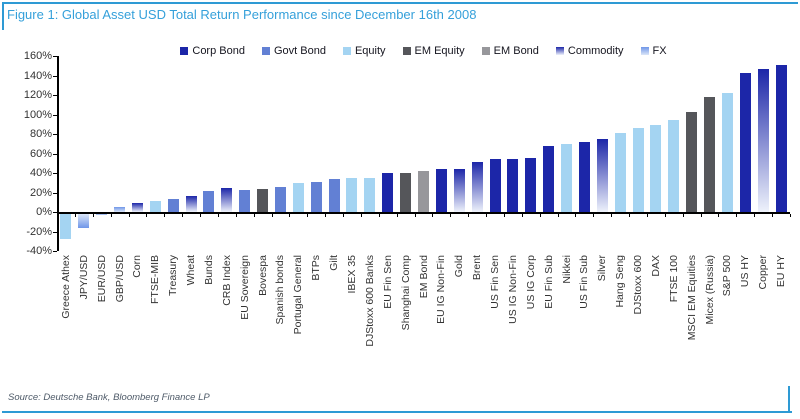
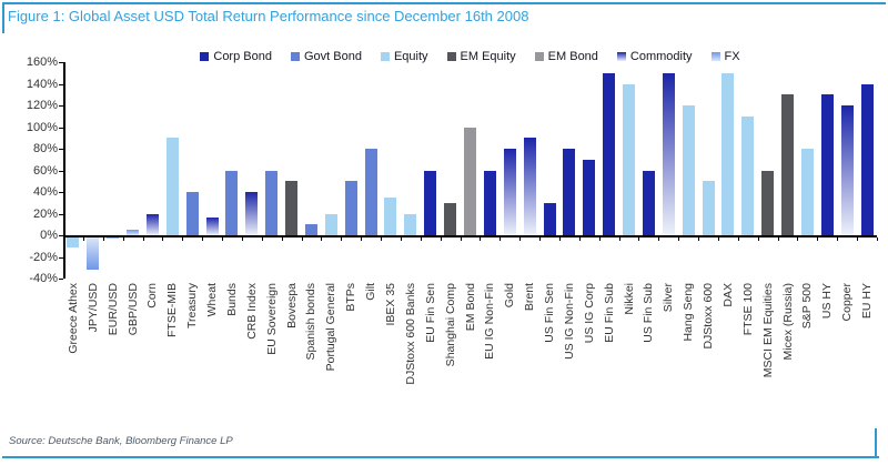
Greece Athex: -30% -> -10%
JPY/USD: -20% -> -30%
Corn: 10% -> 20%
FTSE-MIB: 10% -> 90%
Treasury: 10% -> 40%
Bunds: 20% -> 60%
CRB Index: 20% -> 40%
EU Sovereign: 20% -> 60%
Bovespa: 20% -> 50%
Spanish bonds: 30% -> 10%
Portugal General: 30% -> 20%
BTPs: 30% -> 50%
Gilt: 30% -> 80%
DJStoxx 600 Banks: 40% -> 20%
EU Fin Sen: 40% -> 60%
Shanghai Comp: 40% -> 30%
EM Bond: 40% -> 100%
EU IG Non-Fin: 40% -> 60%
Gold: 40% -> 80%
Brent: 50% -> 90%
US Fin Sen: 50% -> 30%
US IG Non-Fin: 50% -> 80%
US IG Corp: 60% -> 70%
EU Fin Sub: 70% -> 150%
Nikkei: 70% -> 140%
US Fin Sub: 70% -> 60%
Silver: 80% -> 150%
Hang Seng: 80% -> 120%
DJStoxx 600: 90% -> 50%
DAX: 90% -> 150%
FTSE 100: 90% -> 110%
MSCI EM Equities: 100% -> 60%
Micex (Russia): 120% -> 130%
S&P 500: 120% -> 80%
US HY: 140% -> 130%
Copper: 150% -> 120%
EU HY: 150% -> 140%
